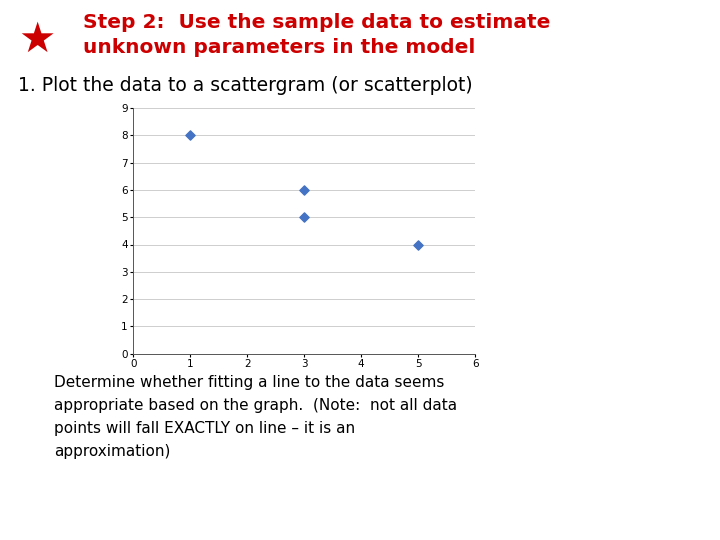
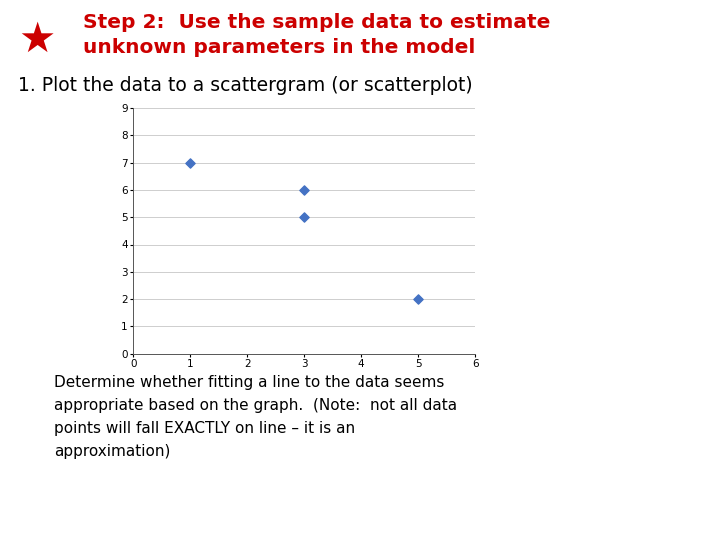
1: 8 -> 7
5: 4 -> 2
